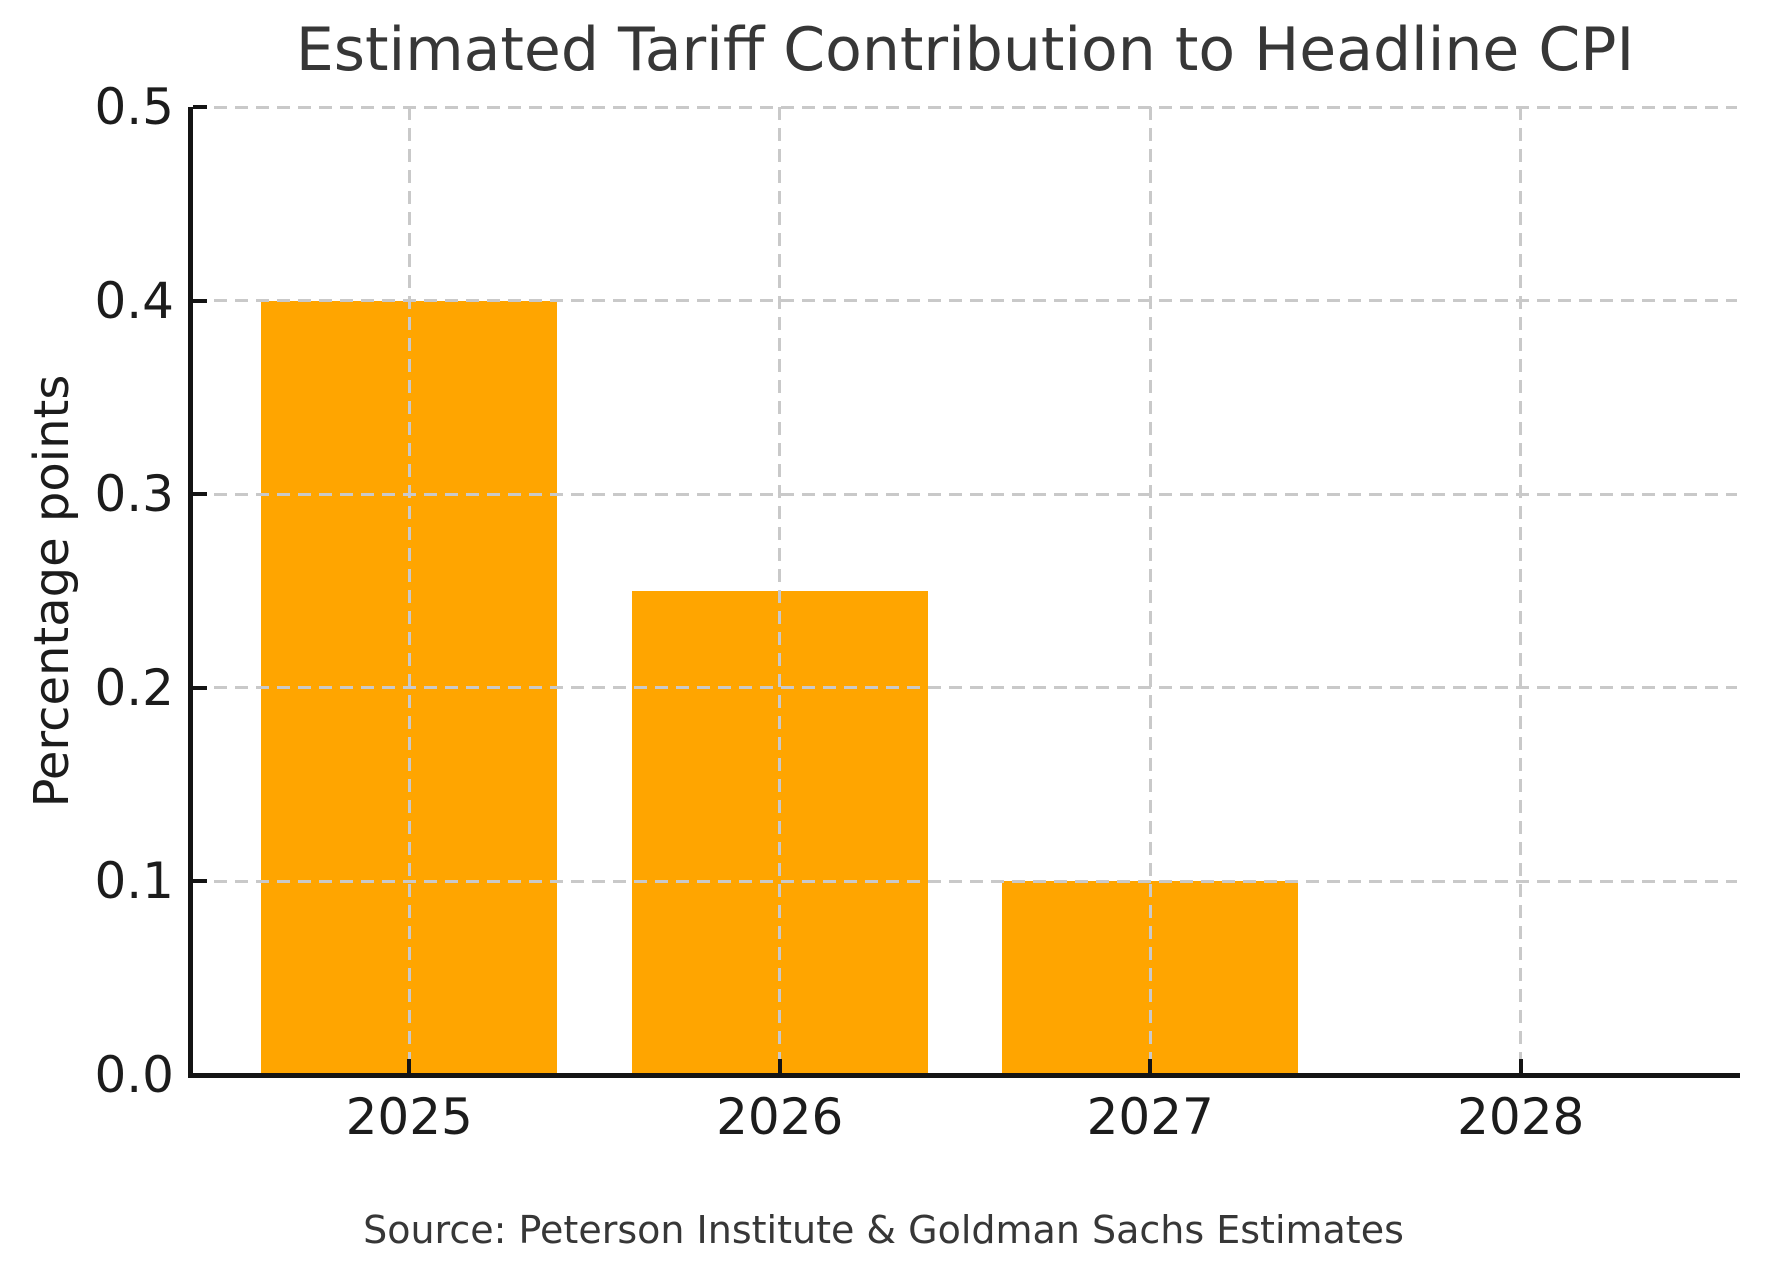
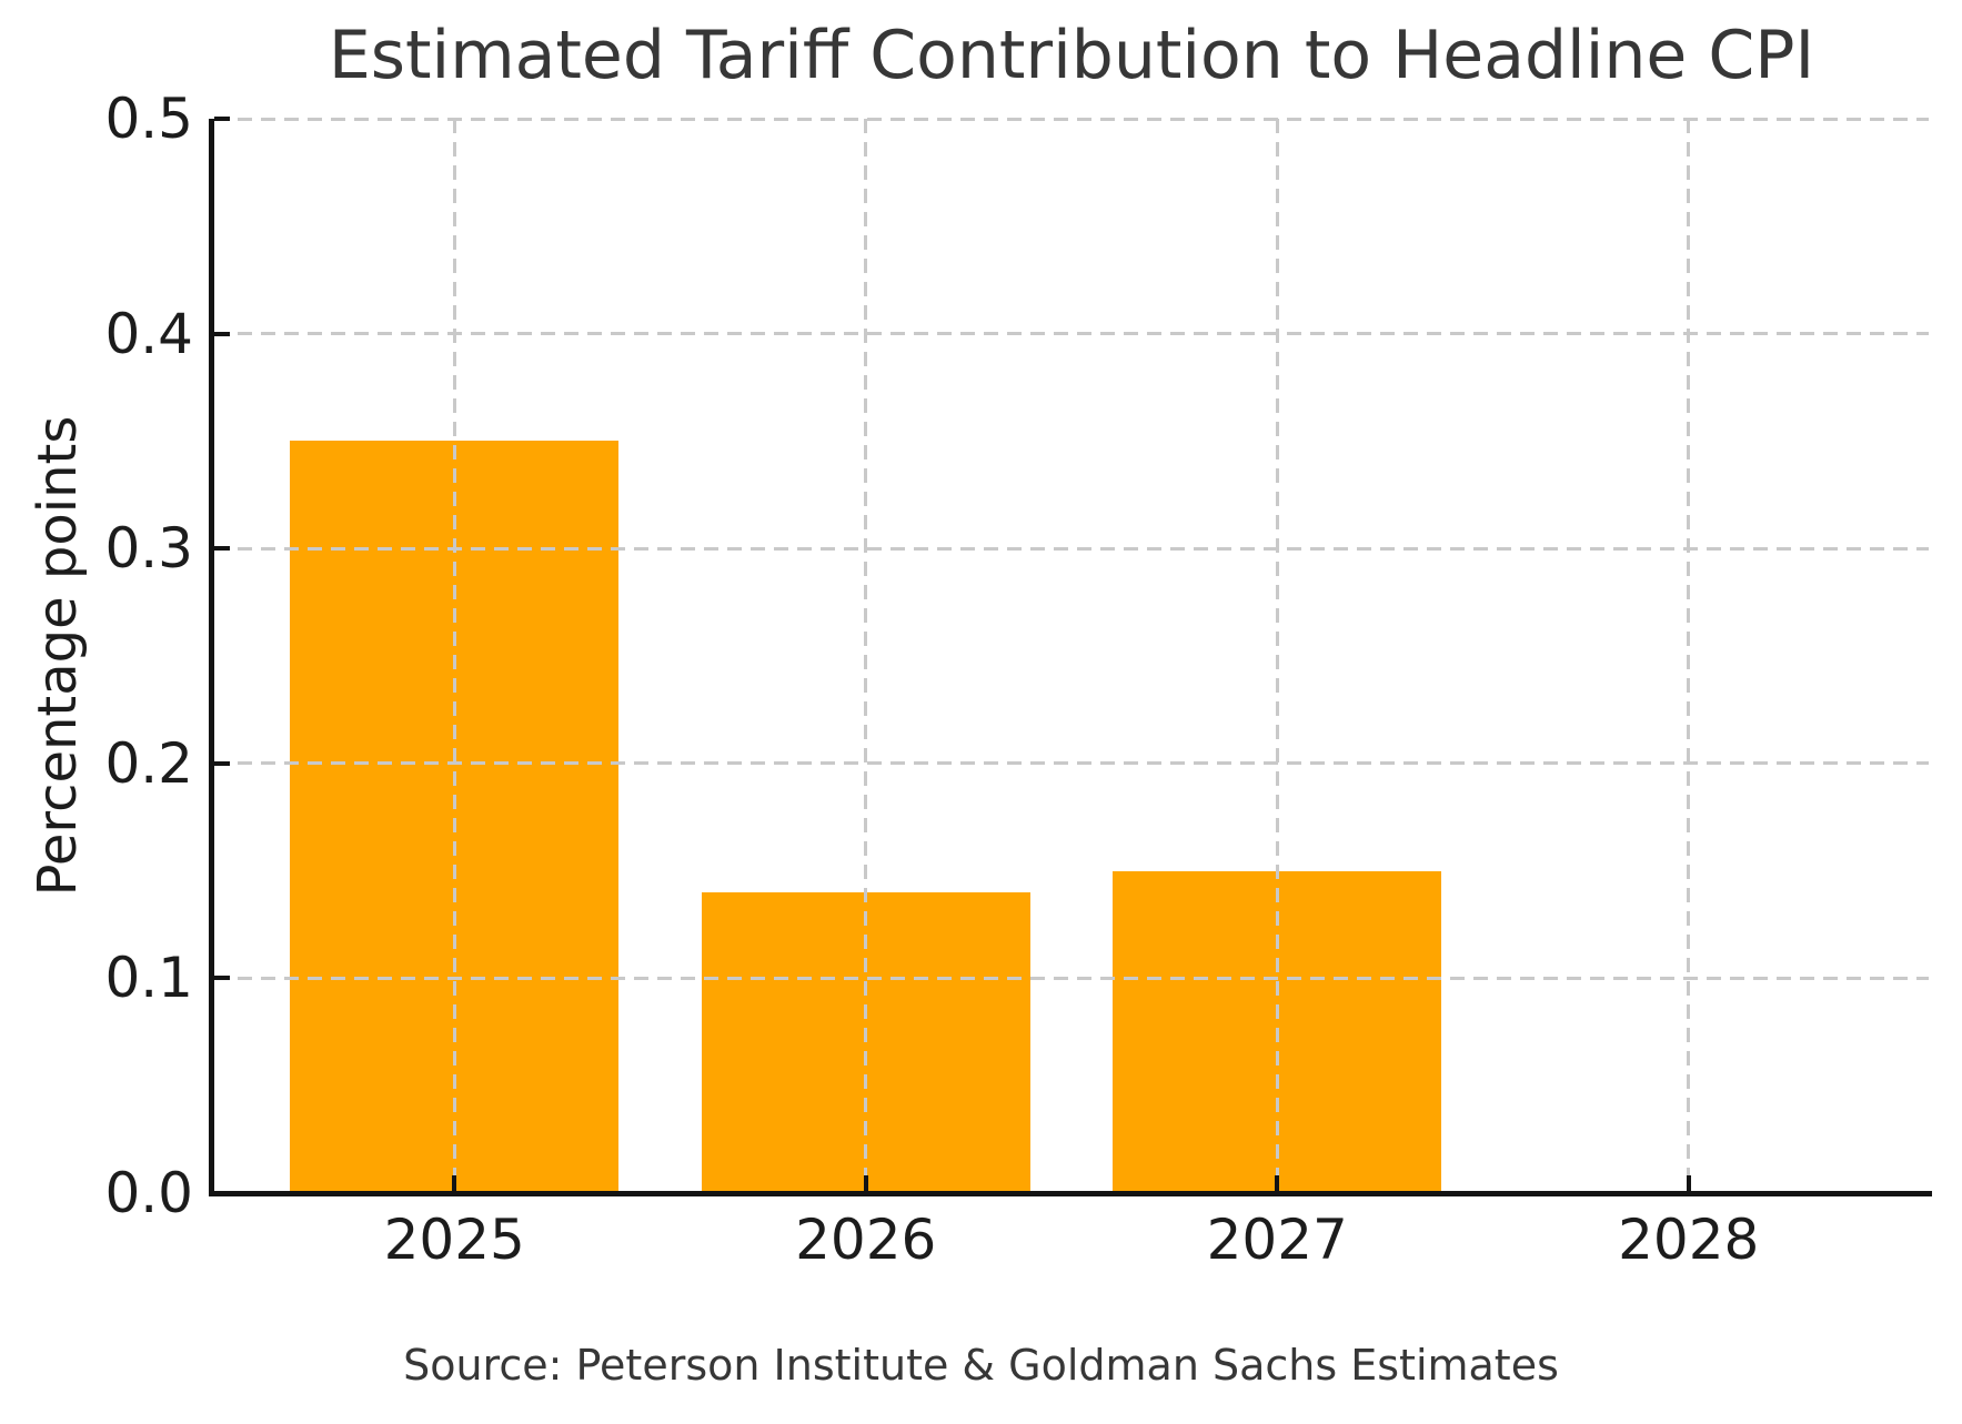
2025: 0.40 -> 0.35
2026: 0.25 -> 0.14
2027: 0.10 -> 0.15
